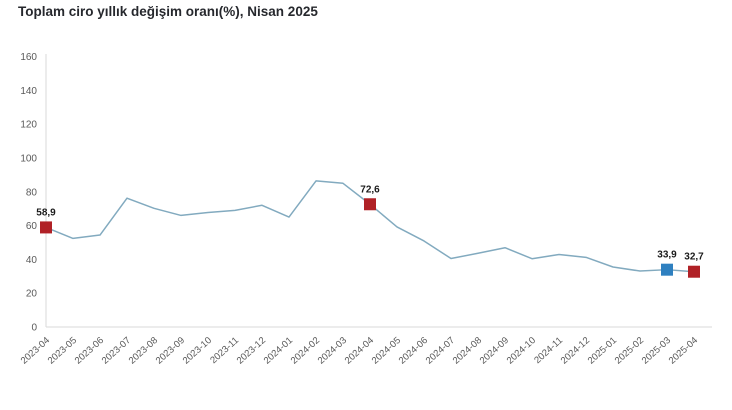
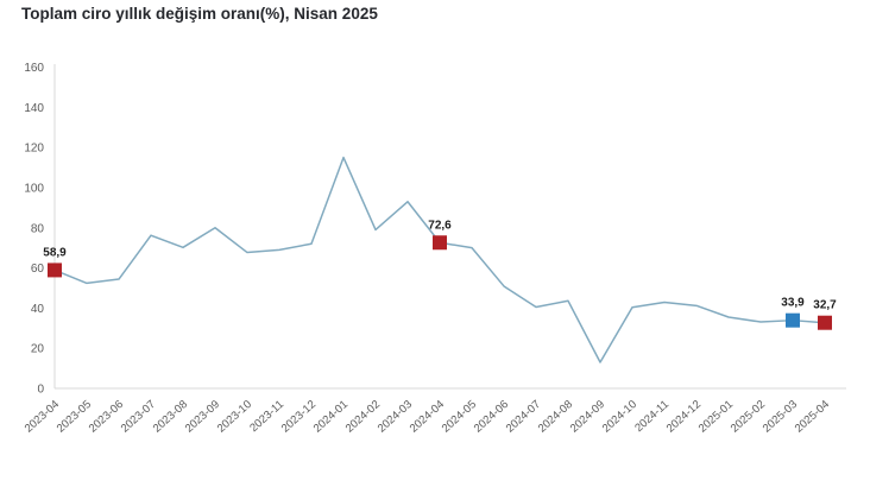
2023-09: 66 -> 80
2024-01: 65 -> 115
2024-02: 86 -> 79
2024-03: 85 -> 93
2024-05: 59 -> 70
2024-09: 47 -> 13
